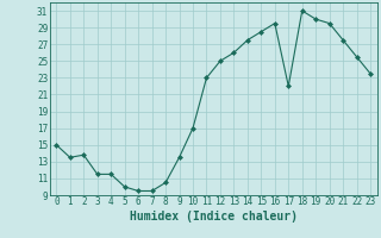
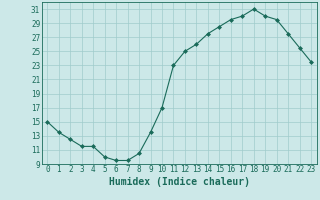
2: 13.8 -> 12.5
17: 22.0 -> 30.0
